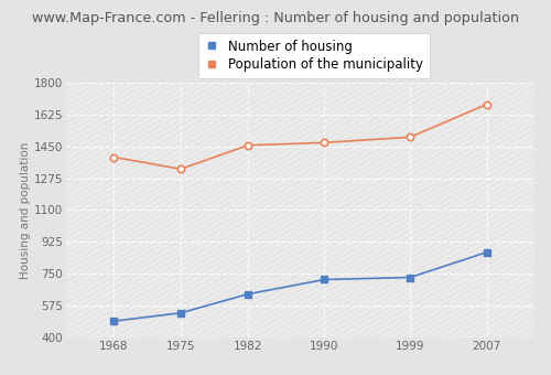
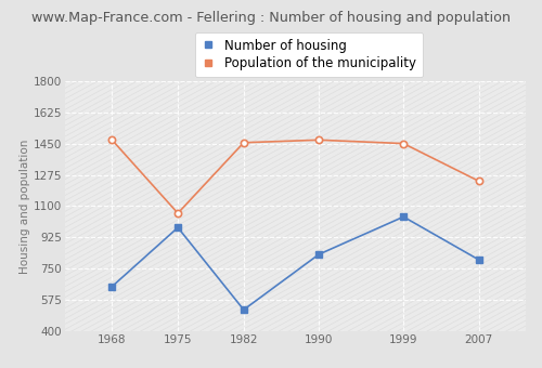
Number of housing/1968: 490 -> 650
Population of the municipality/1968: 1390 -> 1470
Number of housing/1975: 540 -> 980
Population of the municipality/1975: 1320 -> 1060
Number of housing/1982: 640 -> 520
Number of housing/1990: 720 -> 830
Number of housing/1999: 730 -> 1040
Population of the municipality/1999: 1500 -> 1450
Number of housing/2007: 870 -> 800
Population of the municipality/2007: 1680 -> 1240
